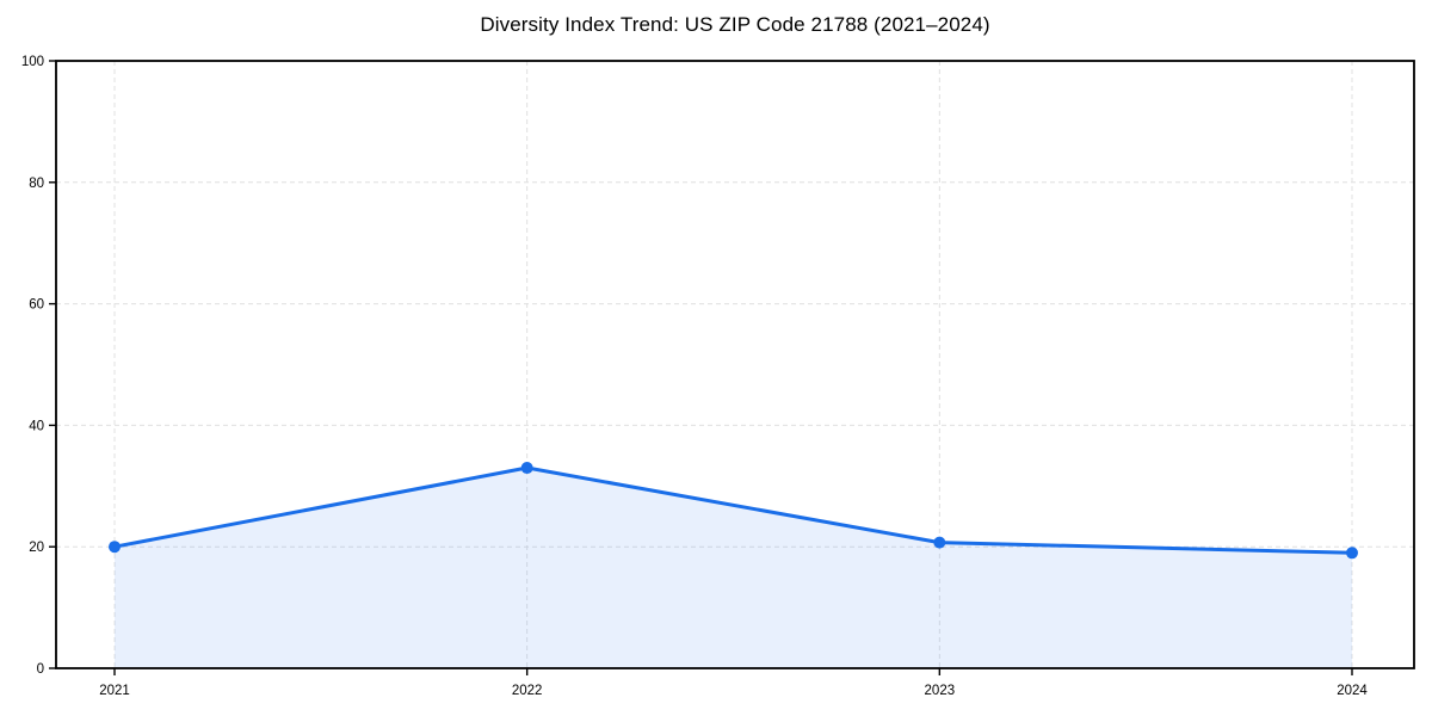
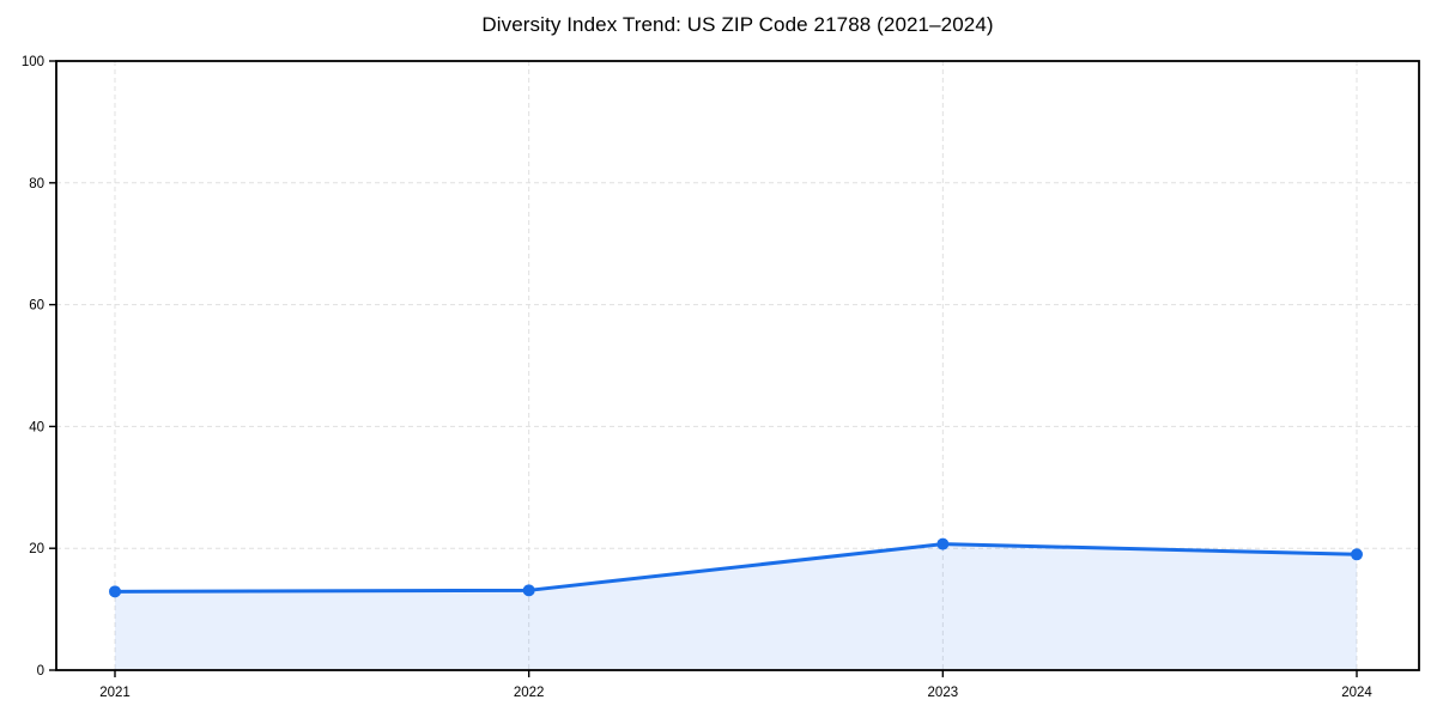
2021: 20 -> 13
2022: 33 -> 13
